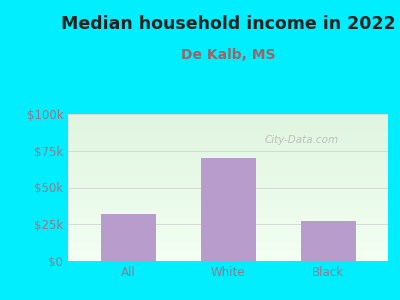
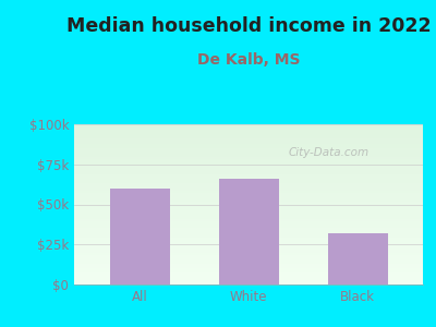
All: $32k -> $60k
White: $70k -> $66k
Black: $27k -> $32k
